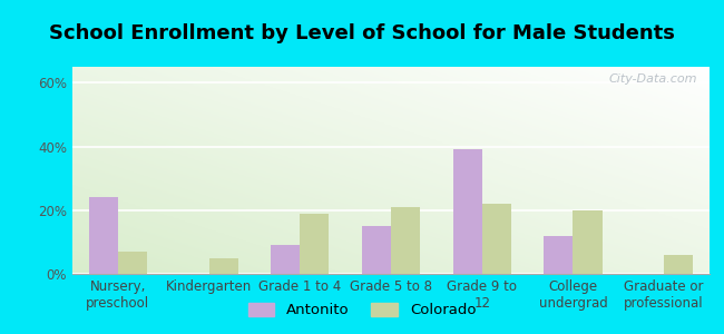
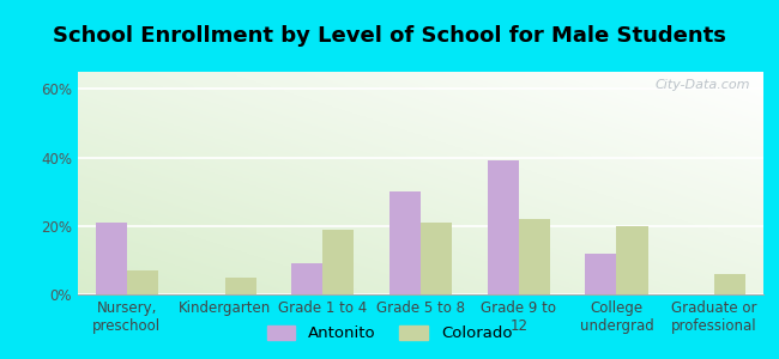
Antonito/Nursery, preschool: 24% -> 21%
Antonito/Grade 5 to 8: 15% -> 30%
